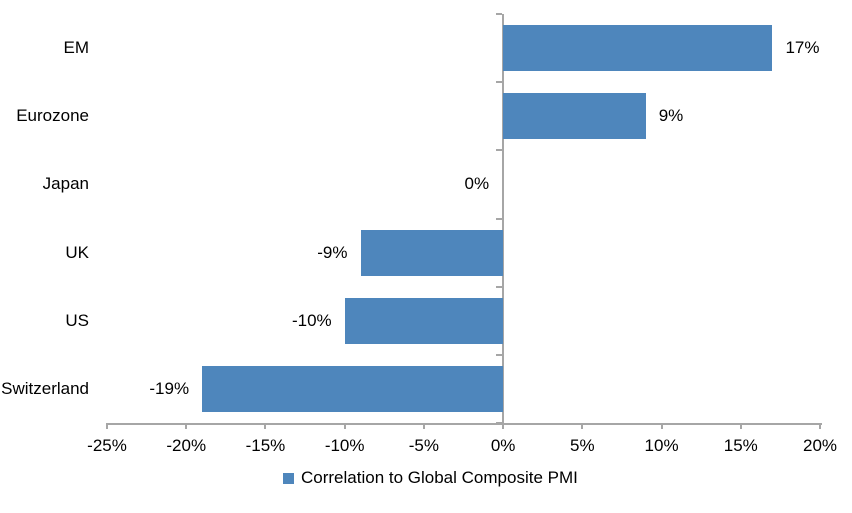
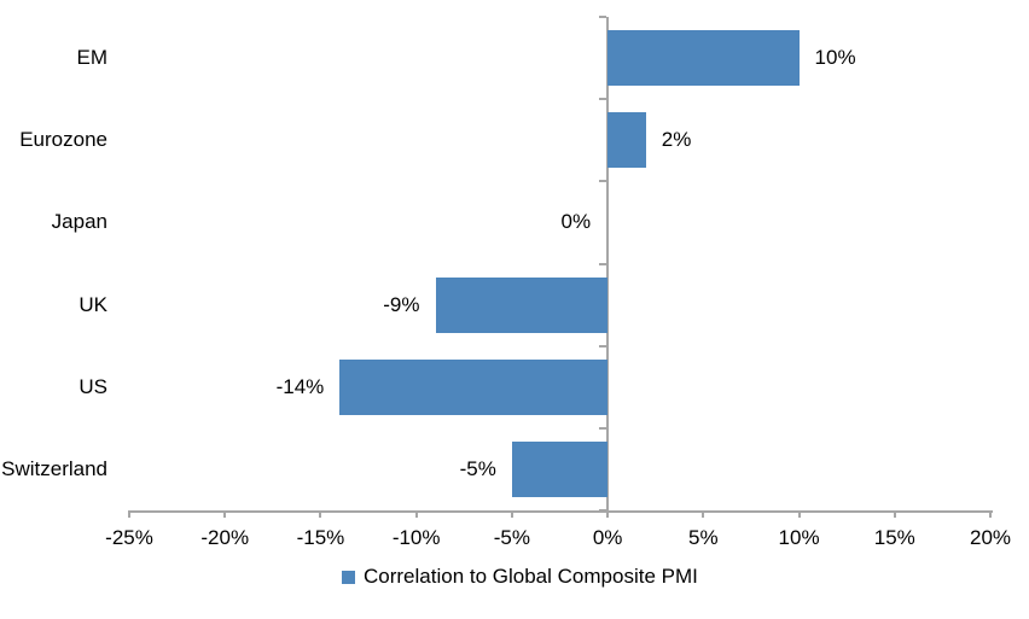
EM: 17% -> 10%
Eurozone: 9% -> 2%
US: -10% -> -14%
Switzerland: -19% -> -5%
